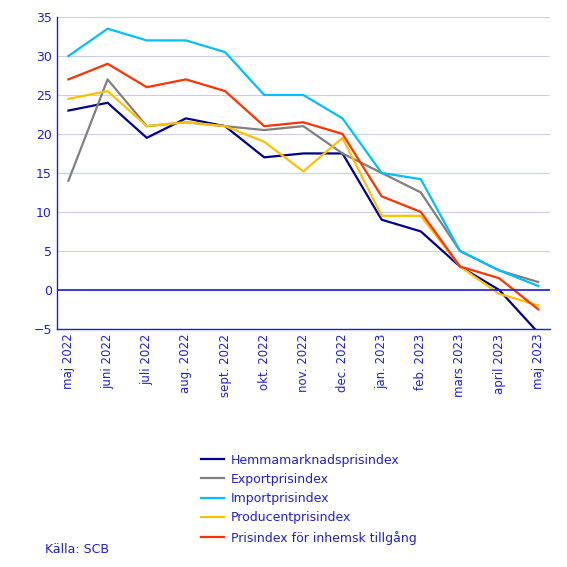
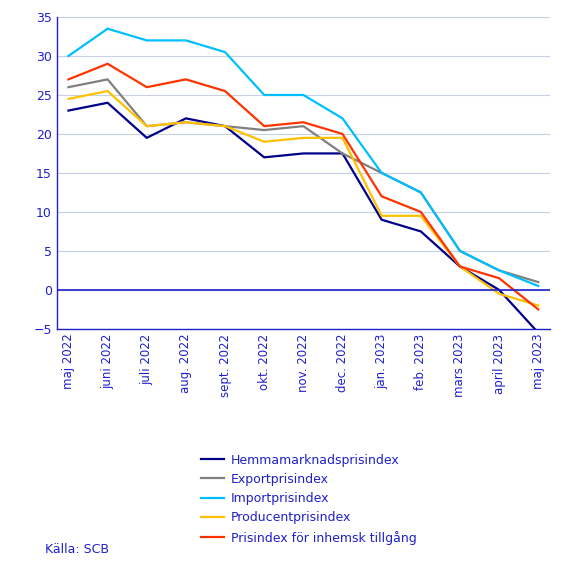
Exportprisindex/maj 2022: 14.0 -> 26.0
Producentprisindex/nov. 2022: 15.2 -> 19.5
Importprisindex/feb. 2023: 14.2 -> 12.5
